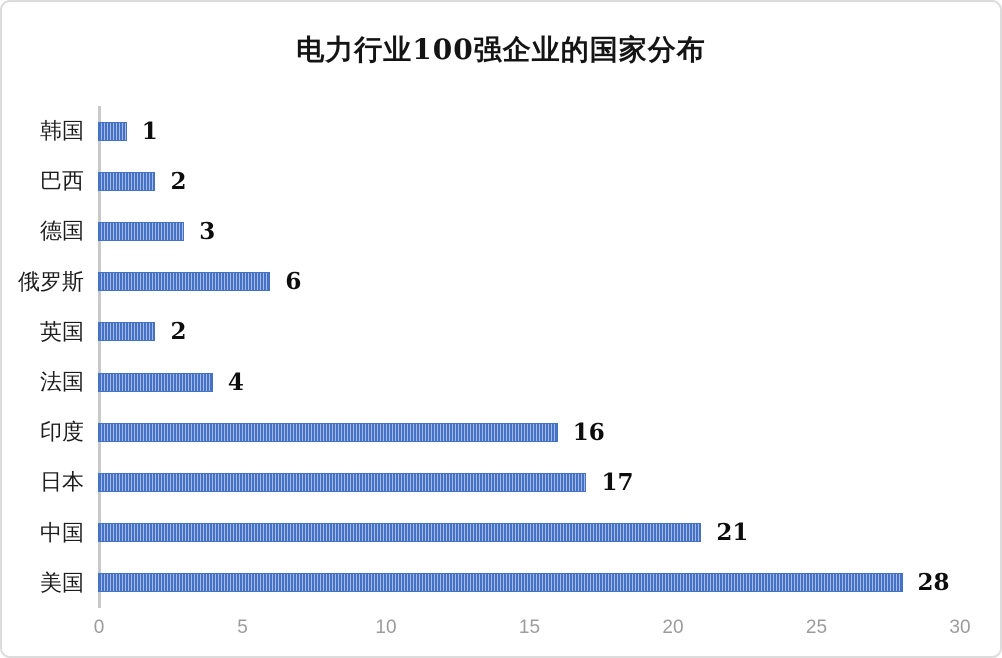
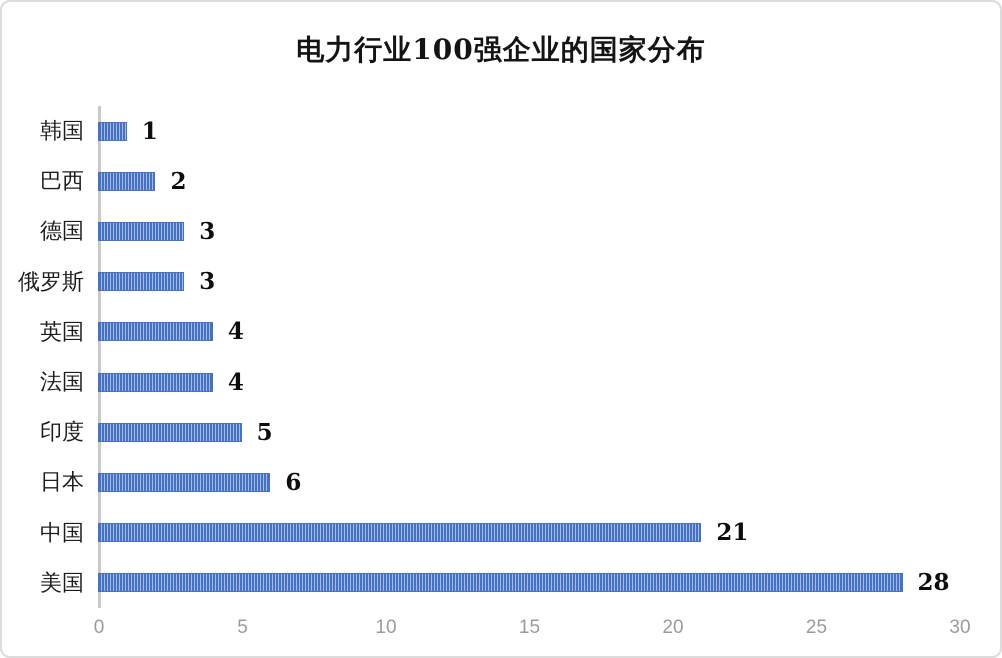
俄罗斯: 6 -> 3
英国: 2 -> 4
印度: 16 -> 5
日本: 17 -> 6
